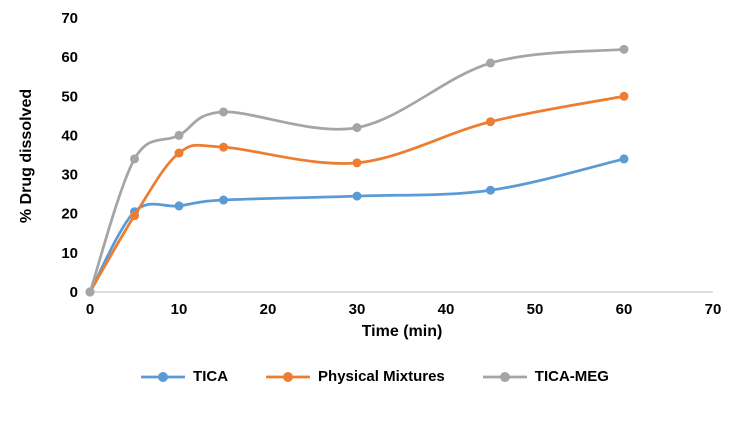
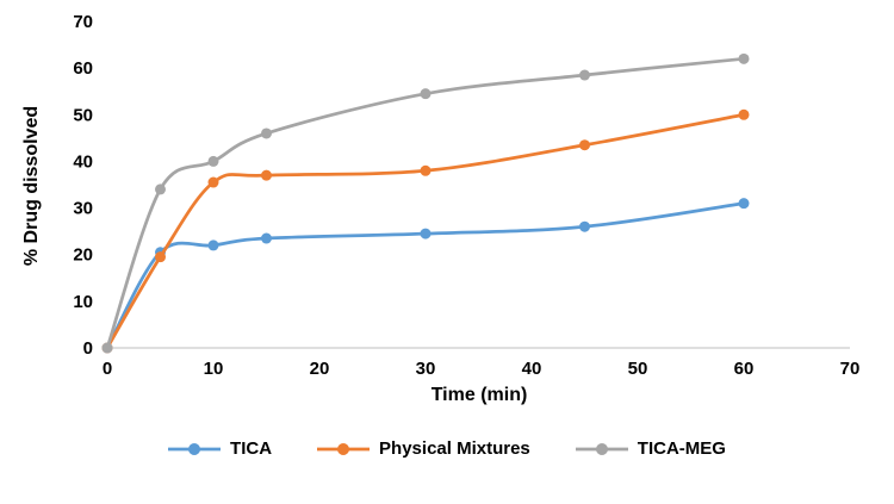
Physical Mixtures/30: 33 -> 38
TICA-MEG/30: 42 -> 54
TICA/60: 34 -> 31
